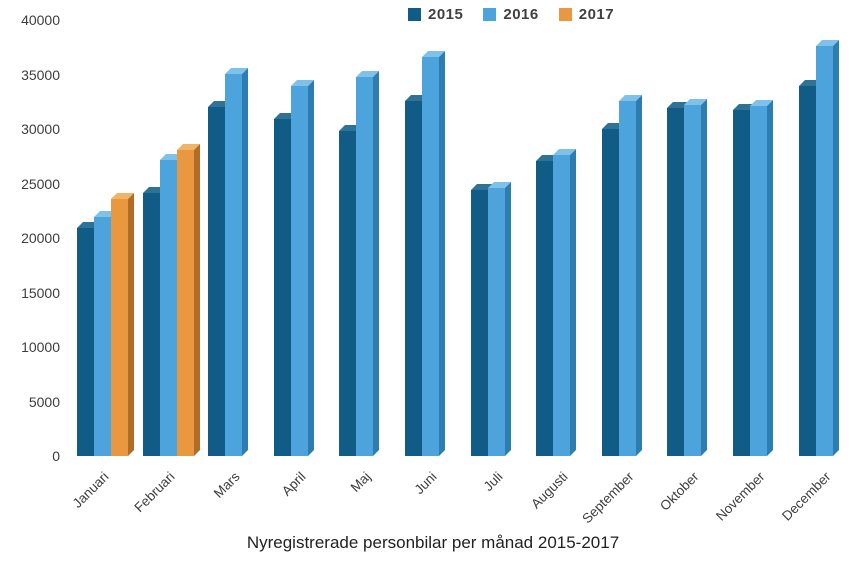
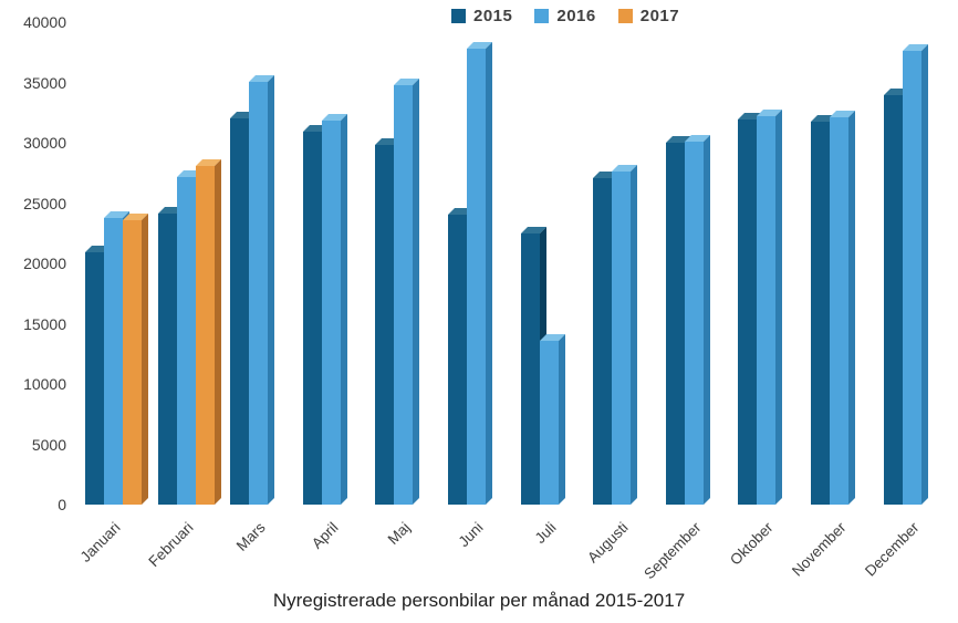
2016/Januari: 21900 -> 23800
2016/April: 33900 -> 31800
2015/Juni: 32600 -> 24000
2016/Juni: 36600 -> 37800
2015/Juli: 24400 -> 22500
2016/Juli: 24600 -> 13600
2016/September: 32600 -> 30100
